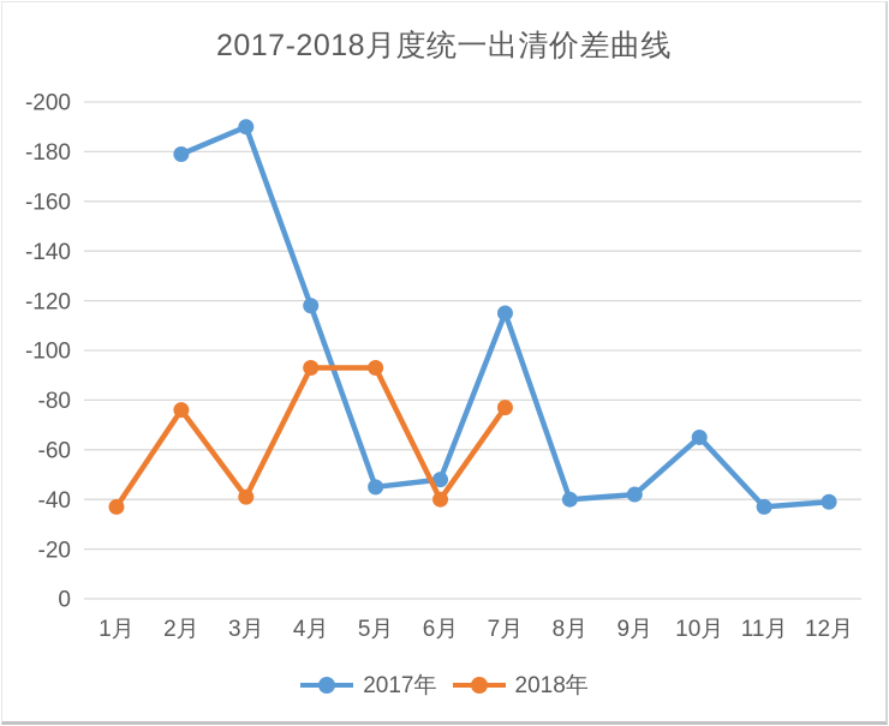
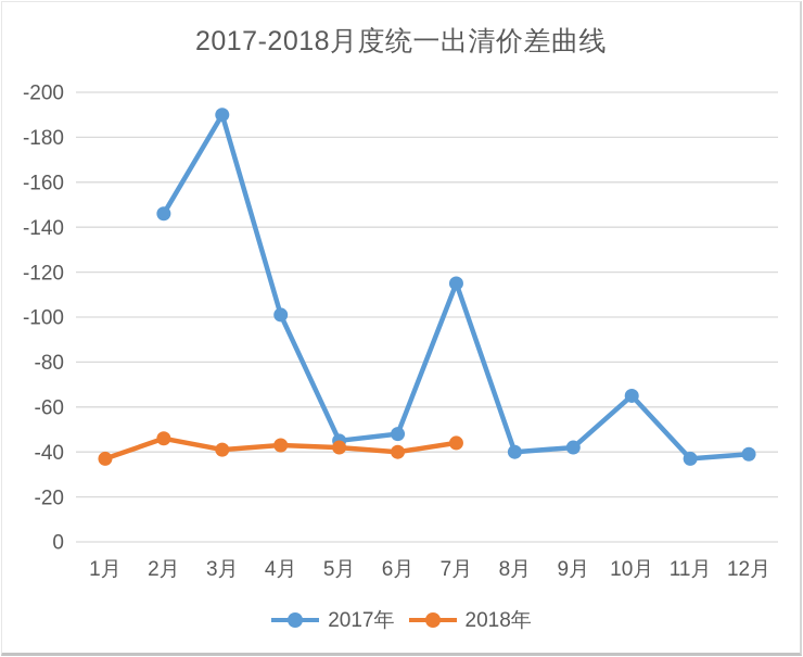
2017年/2月: -179 -> -146
2018年/2月: -76 -> -46
2017年/4月: -118 -> -101
2018年/4月: -93 -> -43
2018年/5月: -93 -> -42
2018年/7月: -77 -> -44
